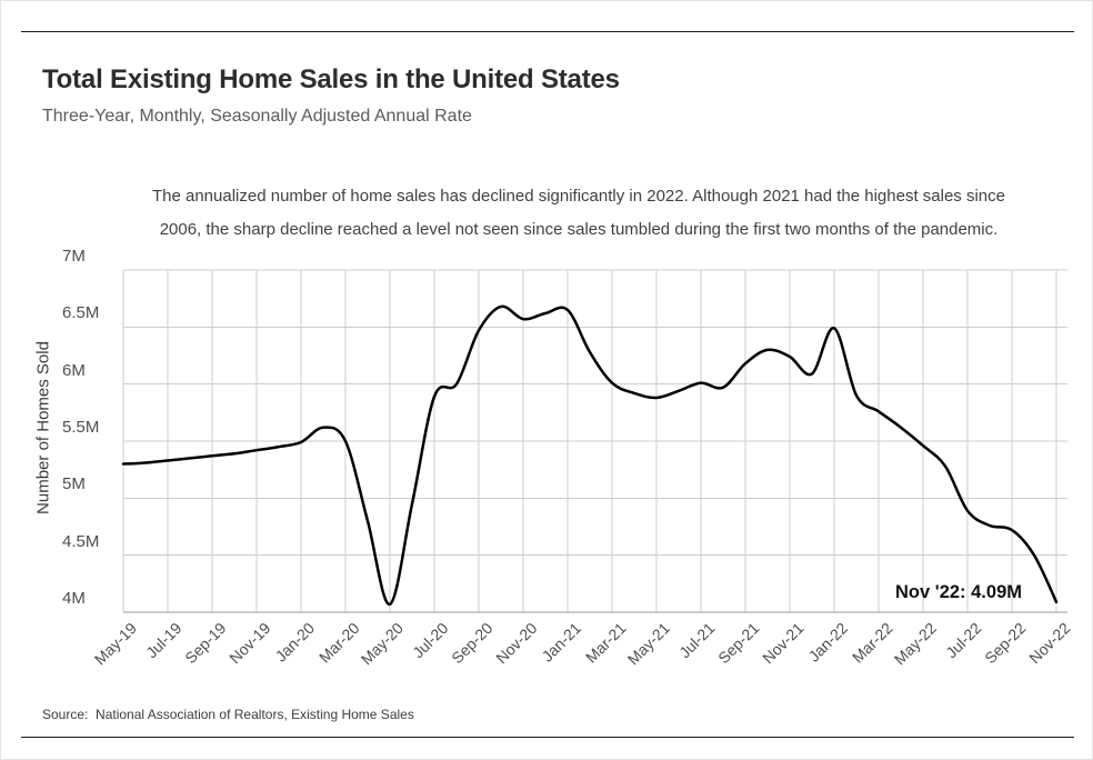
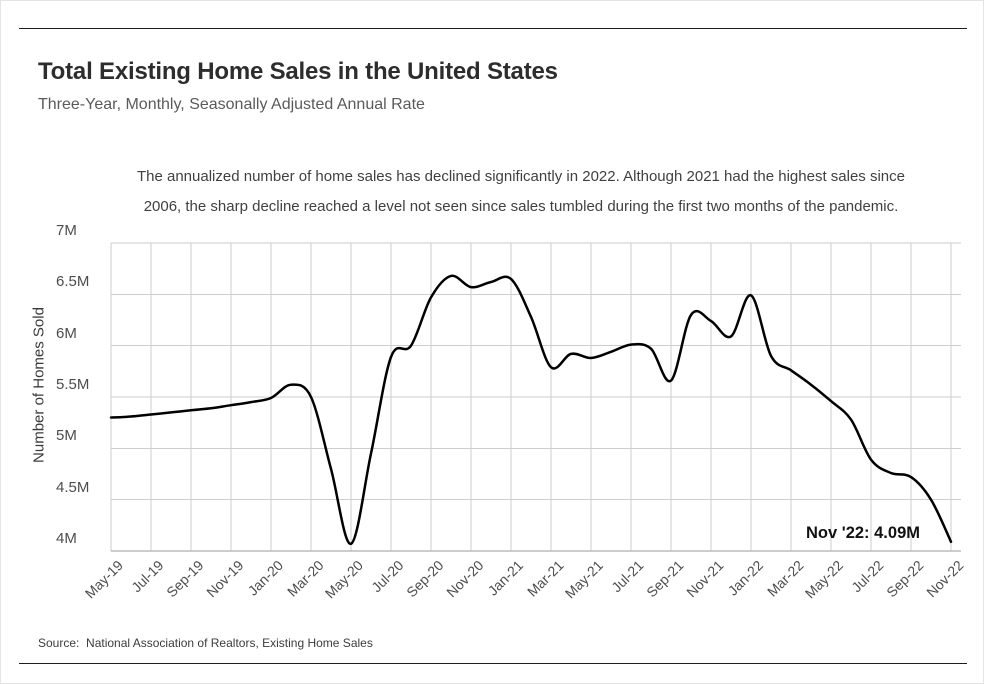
Mar-21: 6.01M -> 5.79M
Sep-21: 6.18M -> 5.66M
